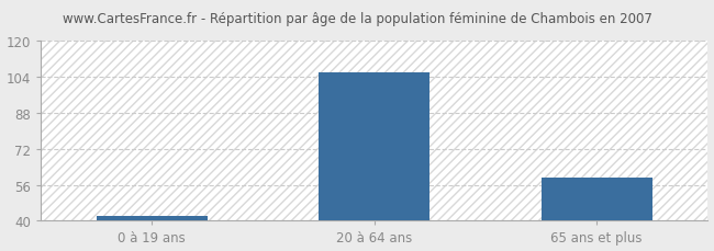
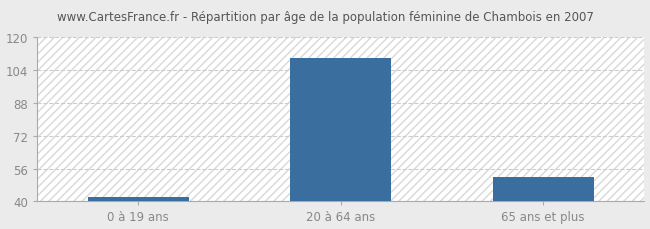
20 à 64 ans: 106 -> 110
65 ans et plus: 59 -> 52
